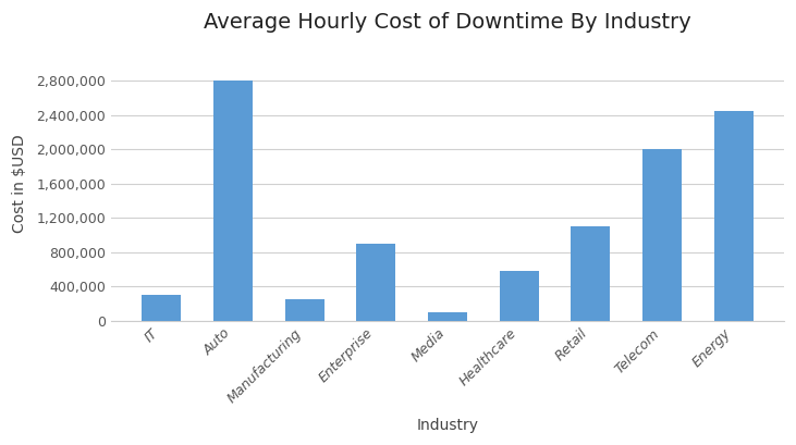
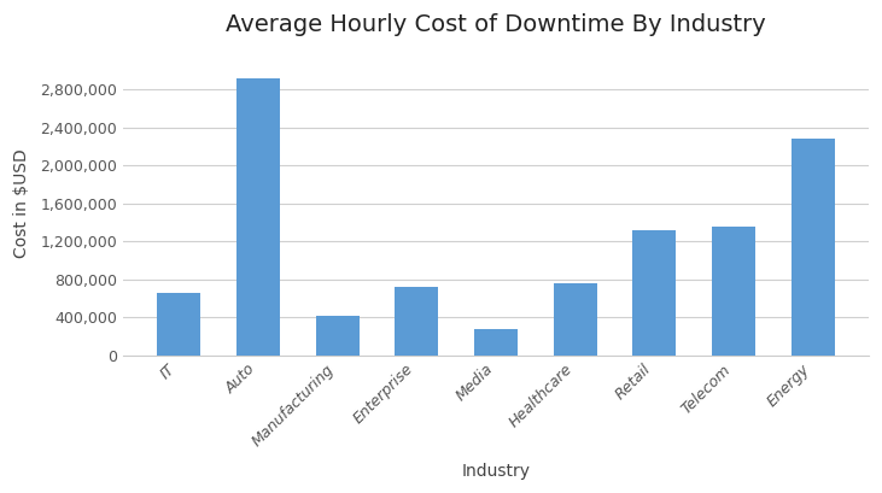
IT: 300,000 -> 660,000
Auto: 2,800,000 -> 2,920,000
Manufacturing: 250,000 -> 420,000
Enterprise: 900,000 -> 720,000
Media: 100,000 -> 280,000
Healthcare: 580,000 -> 760,000
Retail: 1,100,000 -> 1,320,000
Telecom: 2,000,000 -> 1,360,000
Energy: 2,450,000 -> 2,280,000
